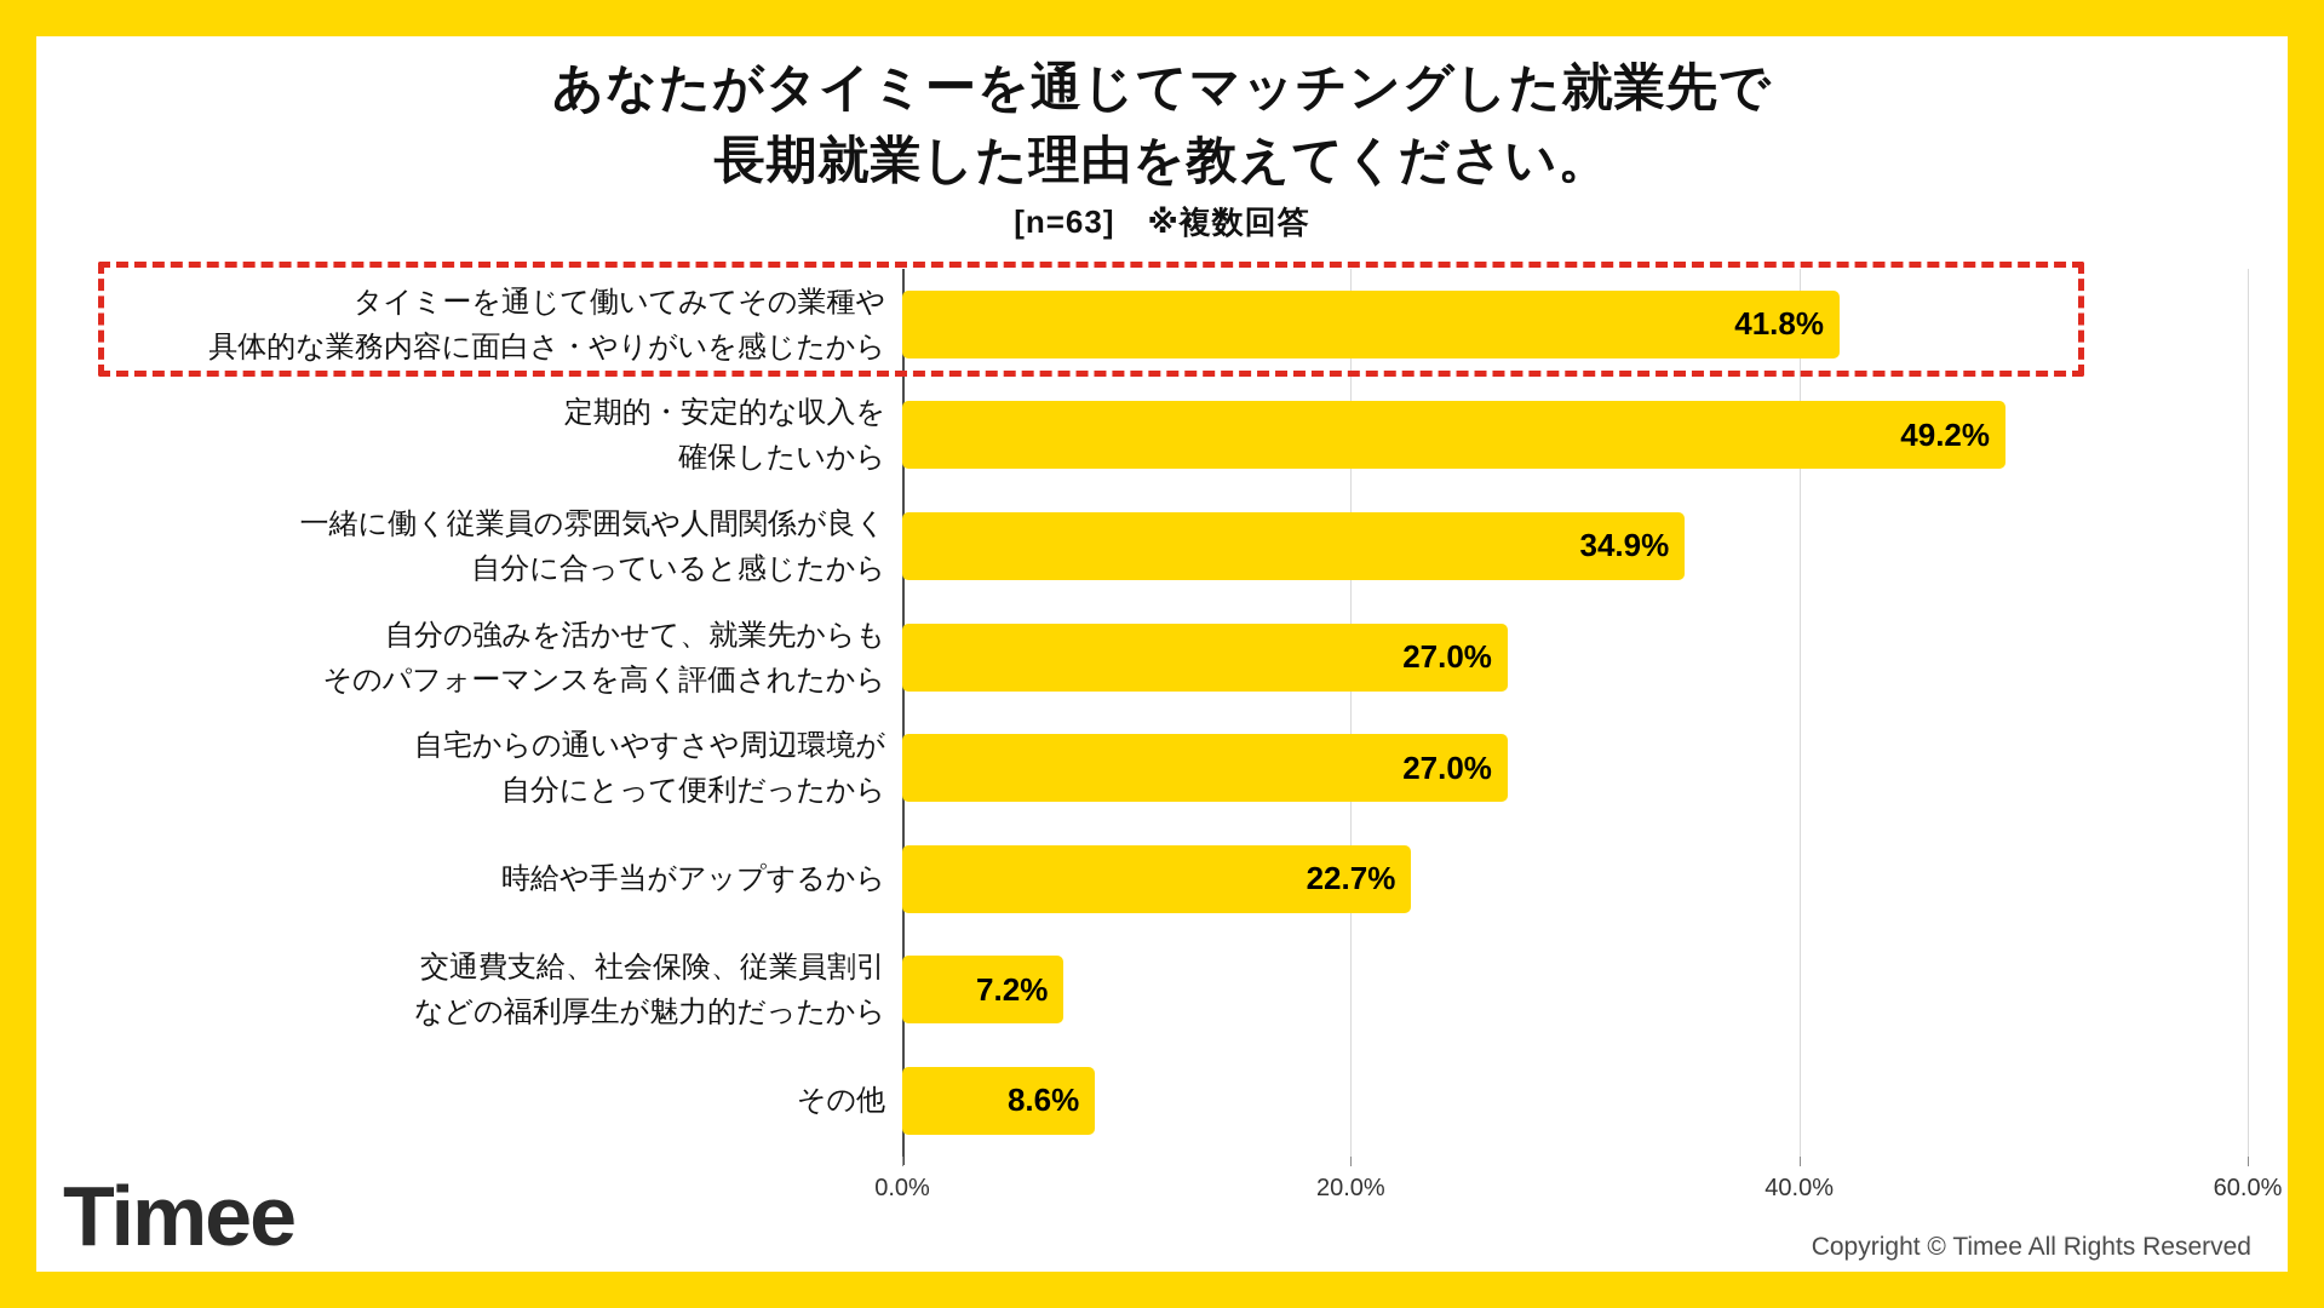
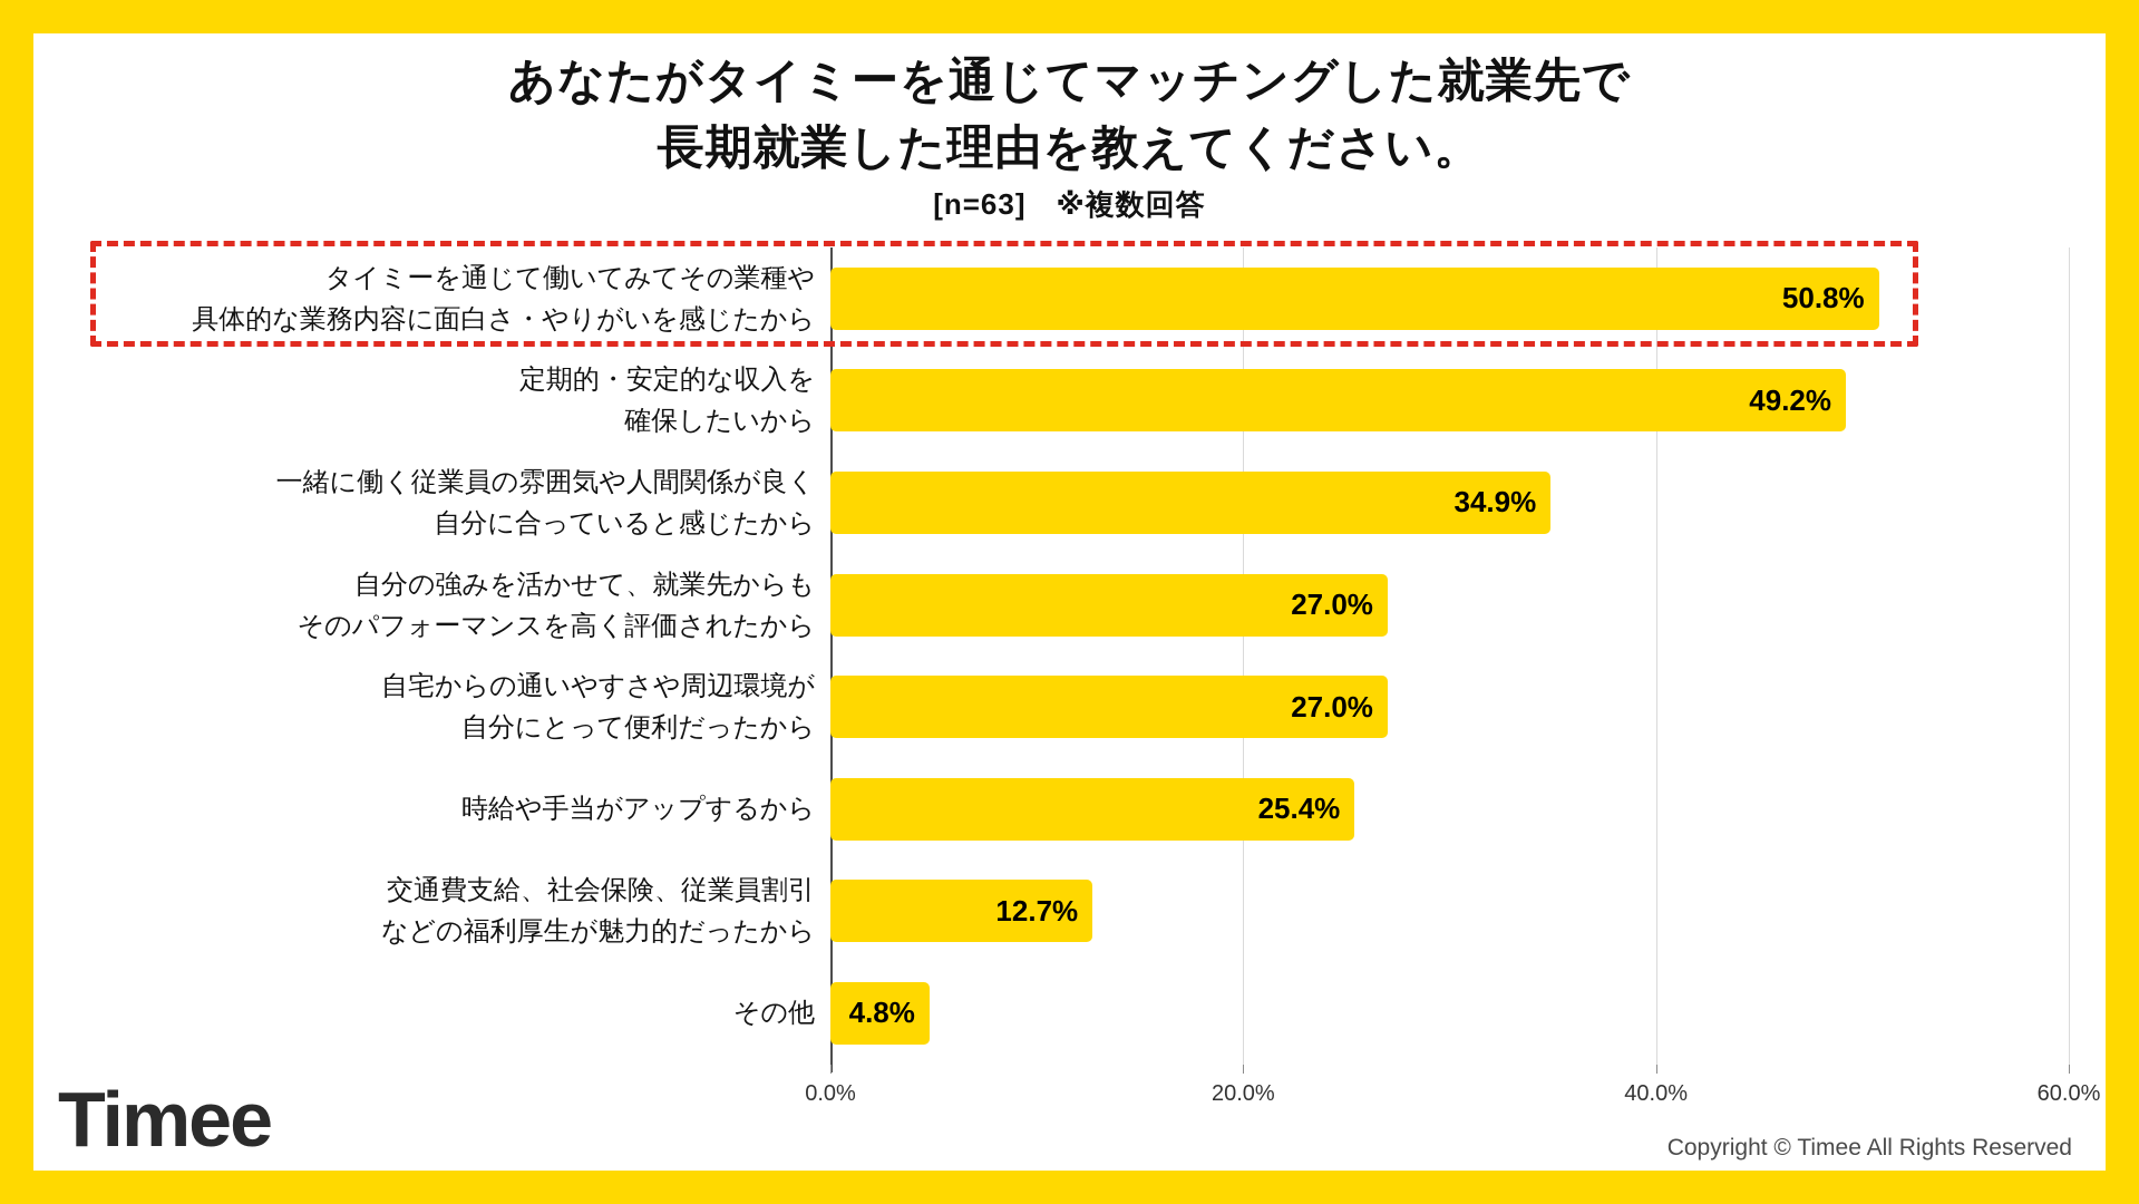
タイミーを通じて働いてみてその業種や具体的な業務内容に面白さ・やりがいを感じたから: 41.8% -> 50.8%
時給や手当がアップするから: 22.7% -> 25.4%
交通費支給、社会保険、従業員割引などの福利厚生が魅力的だったから: 7.2% -> 12.7%
その他: 8.6% -> 4.8%
